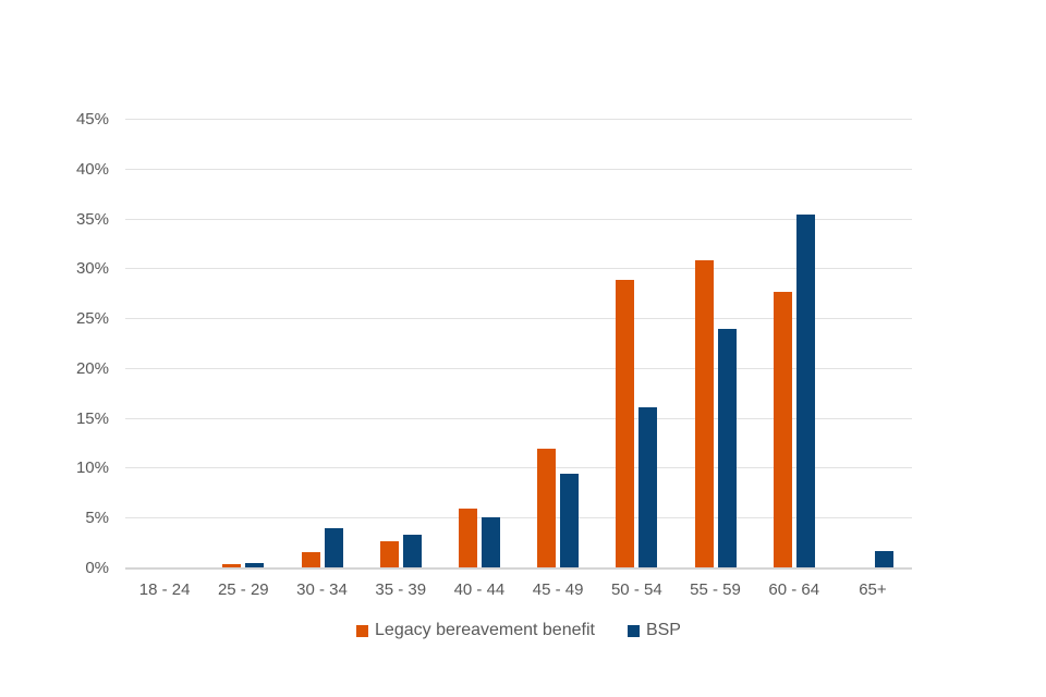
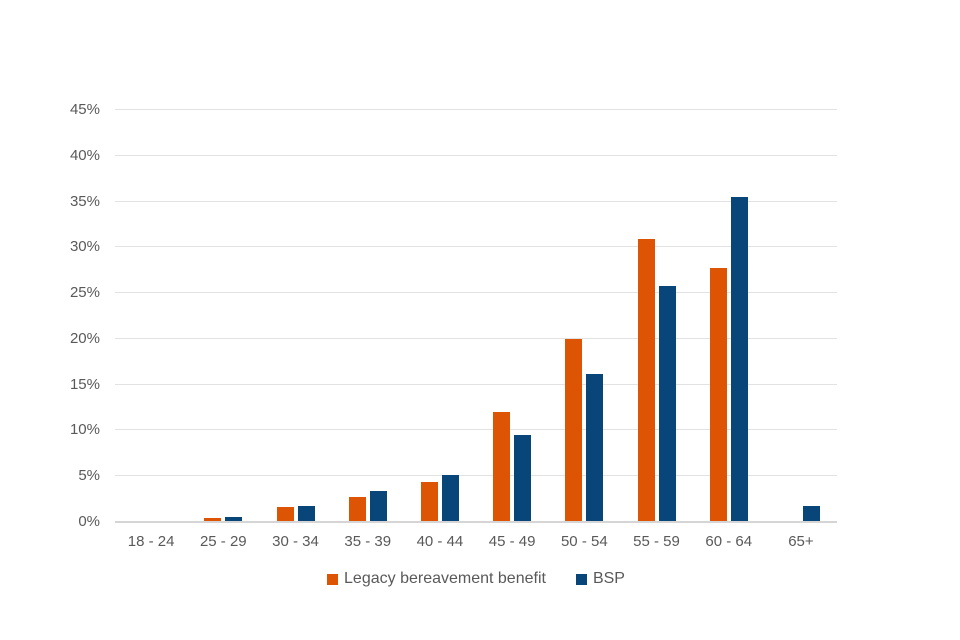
BSP/30 - 34: 4% -> 2%
Legacy bereavement benefit/40 - 44: 6% -> 4%
Legacy bereavement benefit/50 - 54: 29% -> 20%
BSP/55 - 59: 24% -> 26%
